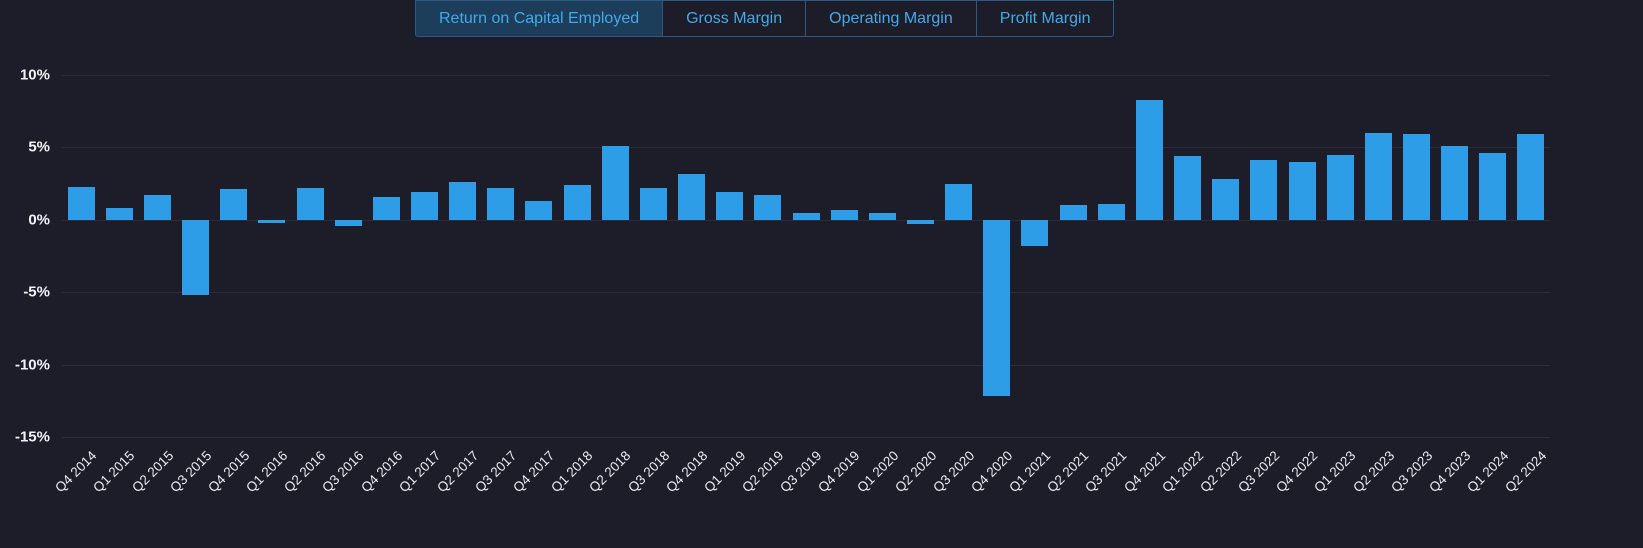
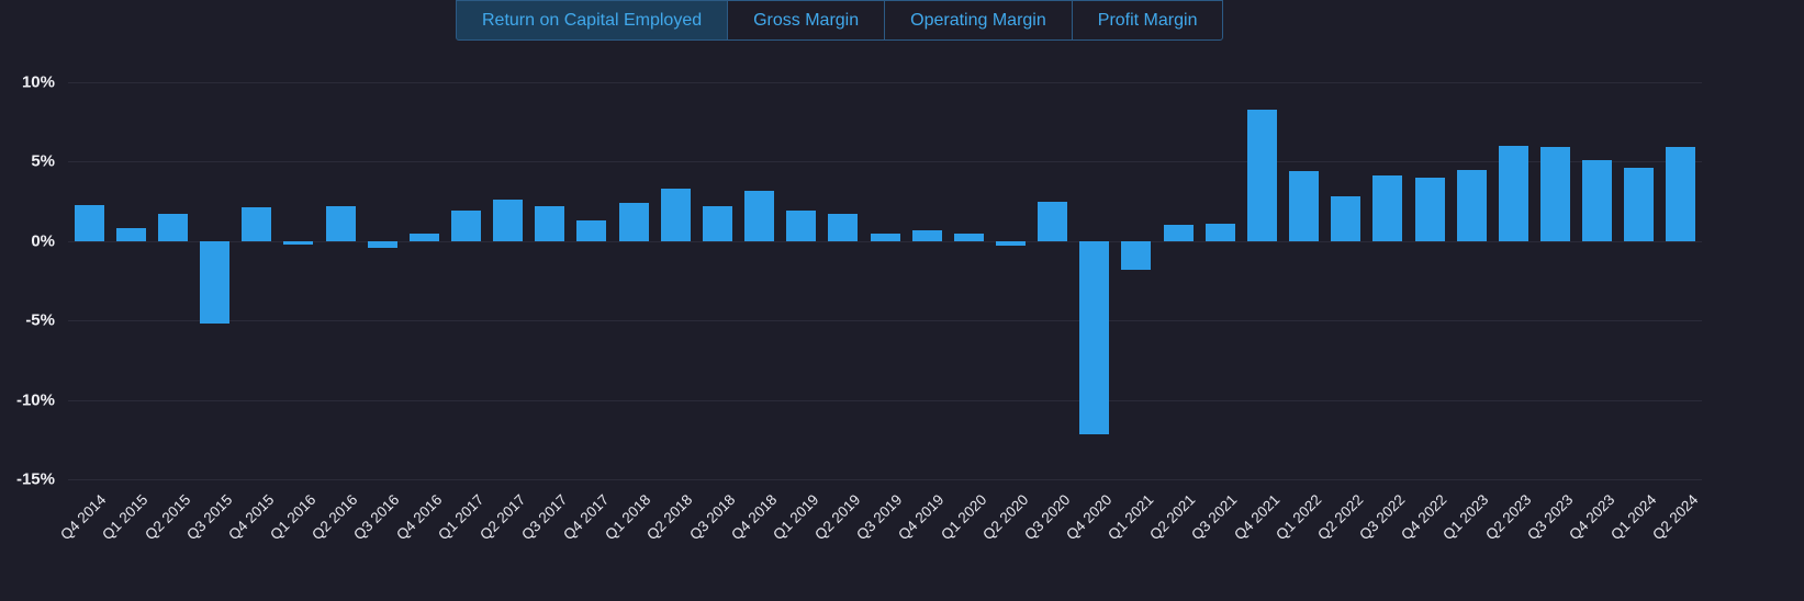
Q4 2016: 1.6% -> 0.5%
Q2 2018: 5.1% -> 3.3%
